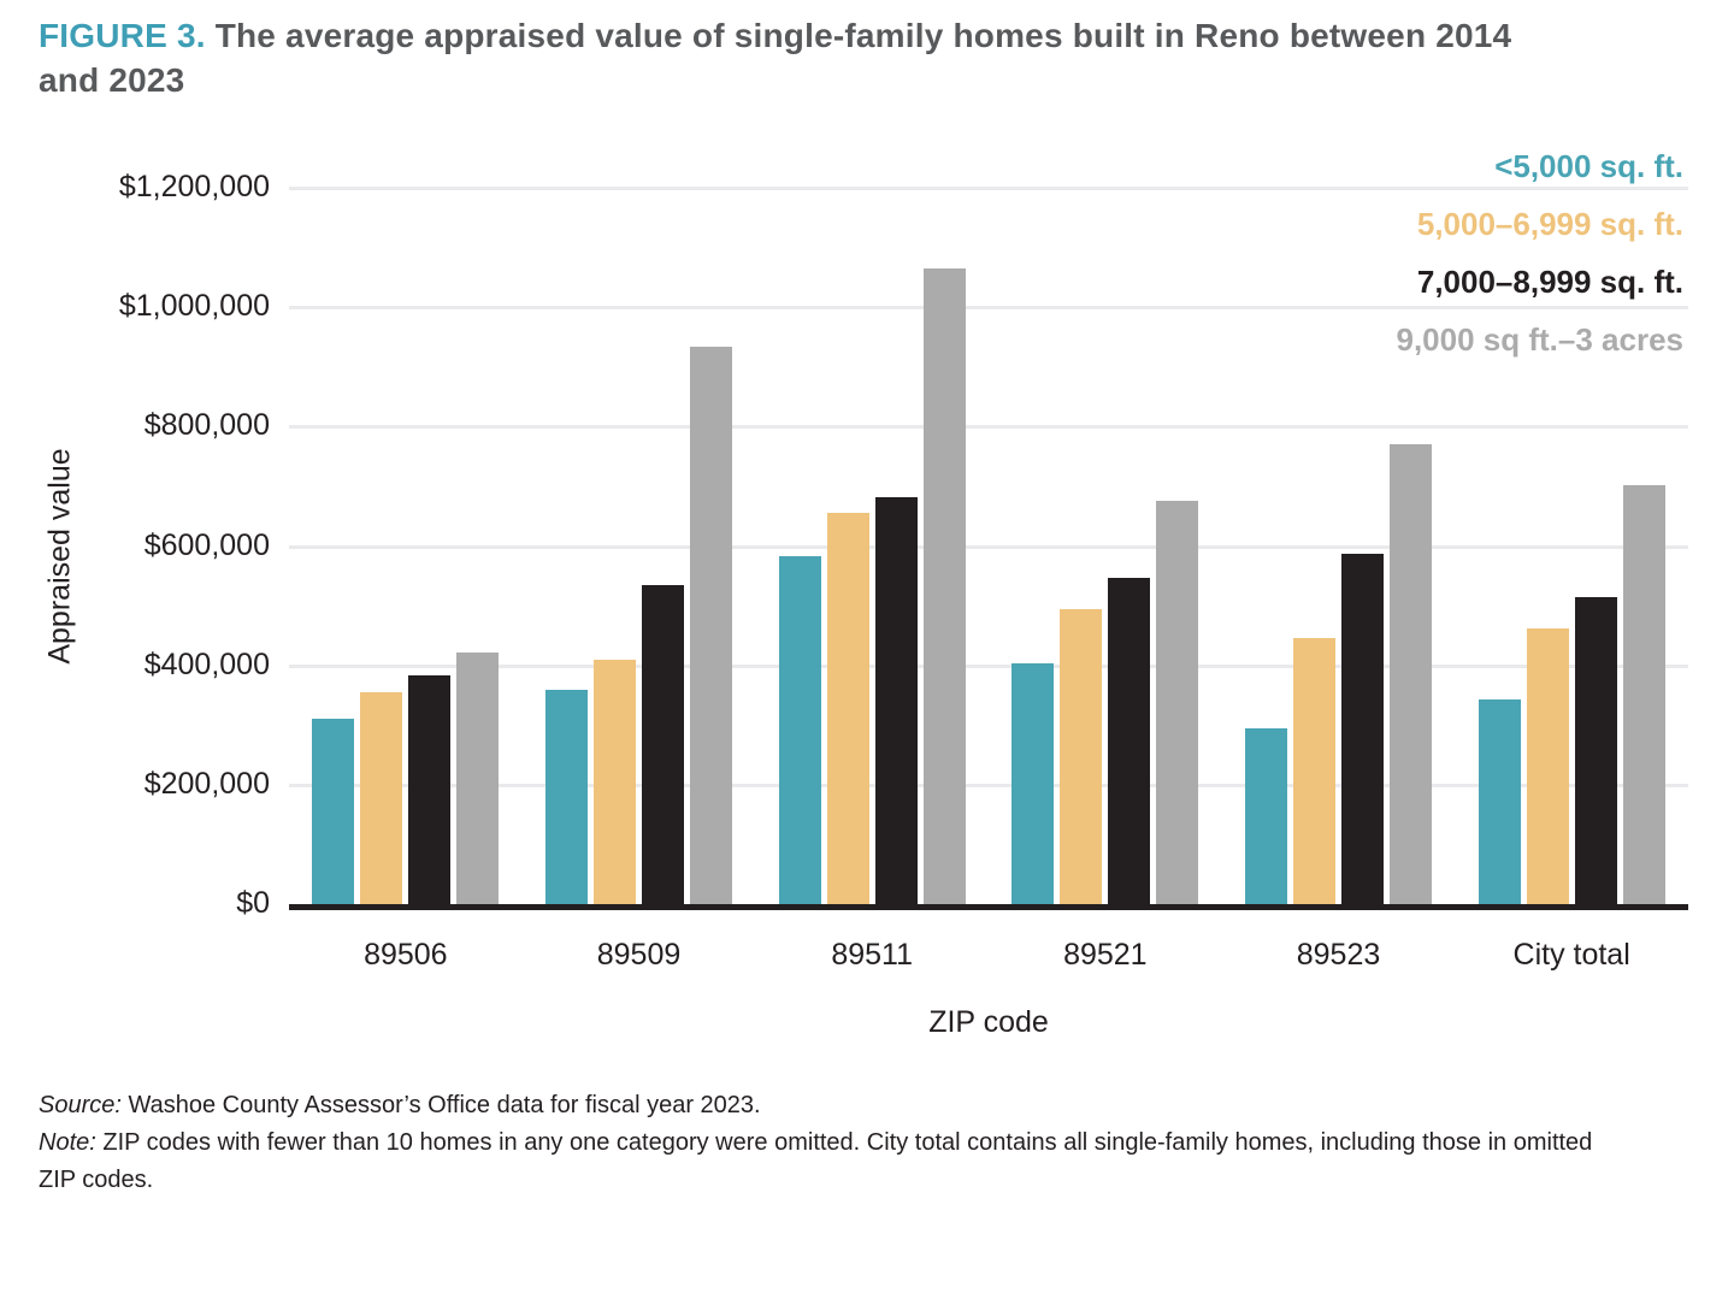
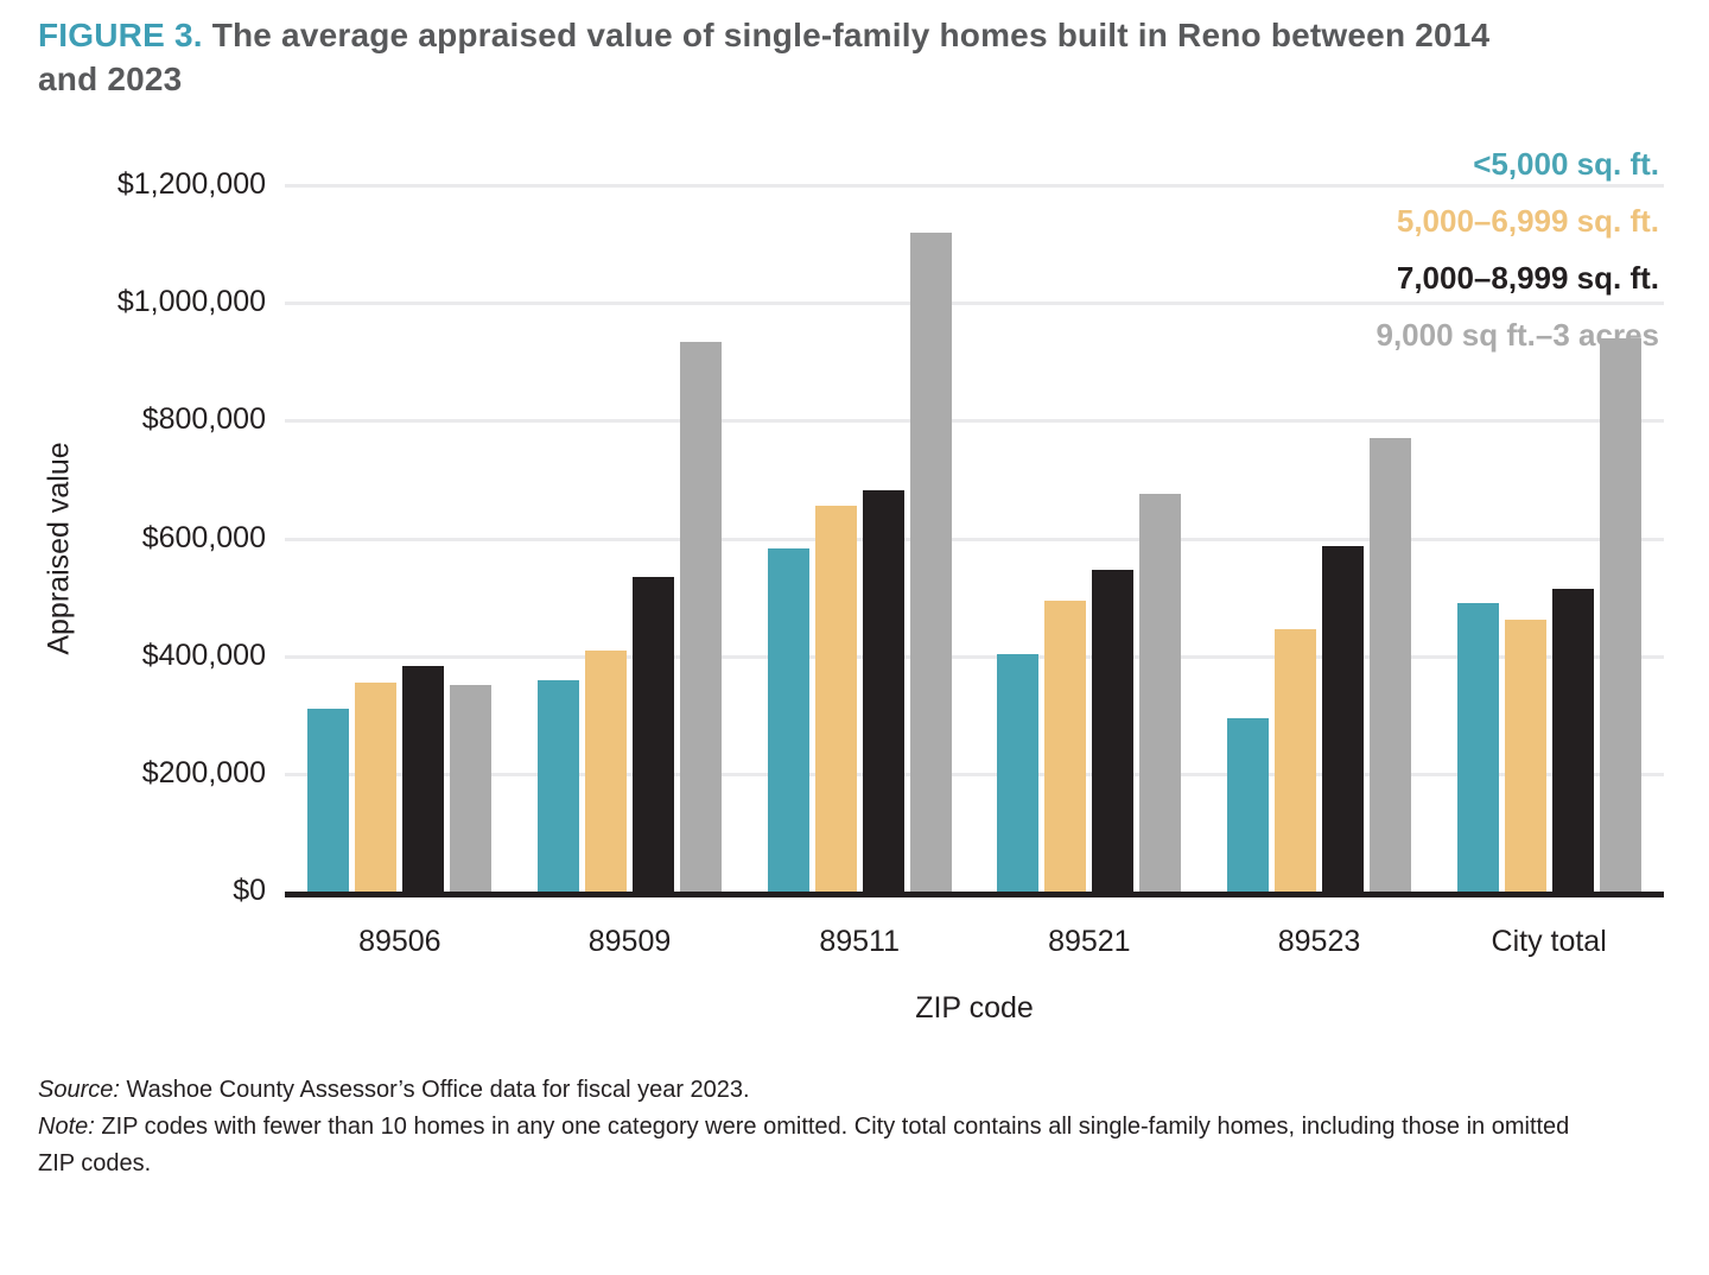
9,000 sq ft.–3 acres/89506: $420000 -> $350000
9,000 sq ft.–3 acres/89511: $1060000 -> $1120000
<5,000 sq. ft./City total: $340000 -> $490000
9,000 sq ft.–3 acres/City total: $700000 -> $940000
